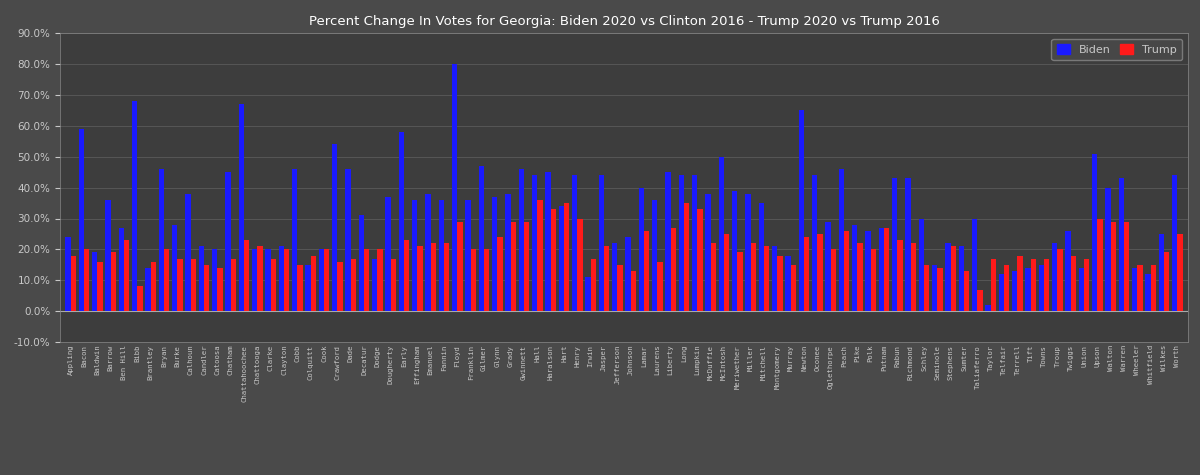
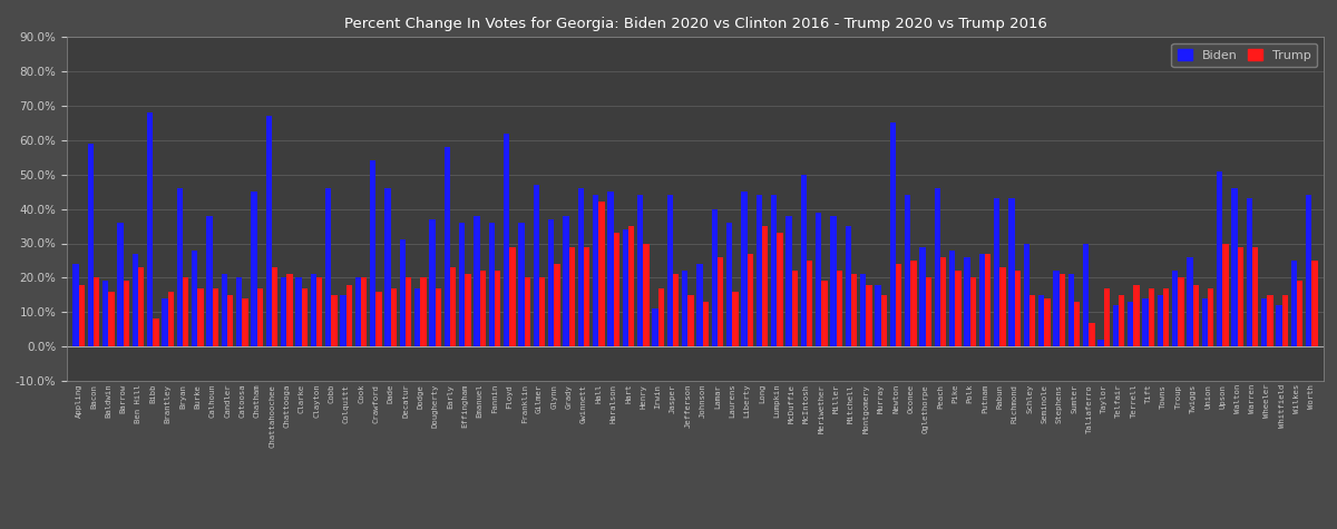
Biden/Floyd: 80% -> 62%
Trump/Hall: 36% -> 42%
Biden/Walton: 40% -> 46%
